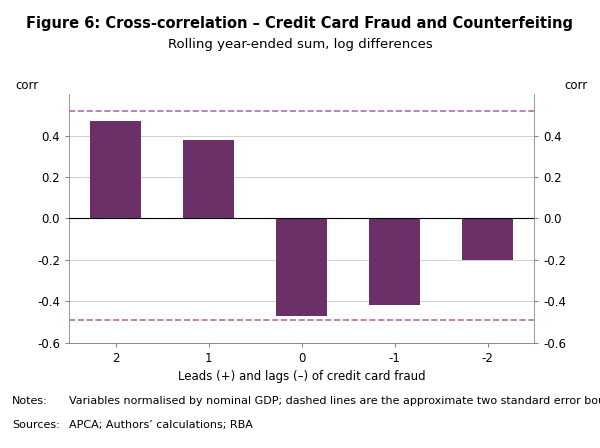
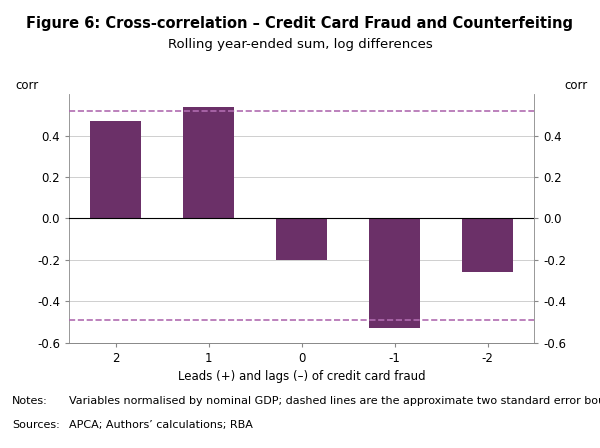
1: 0.38 -> 0.54
0: -0.47 -> -0.20
-1: -0.42 -> -0.53
-2: -0.20 -> -0.26
